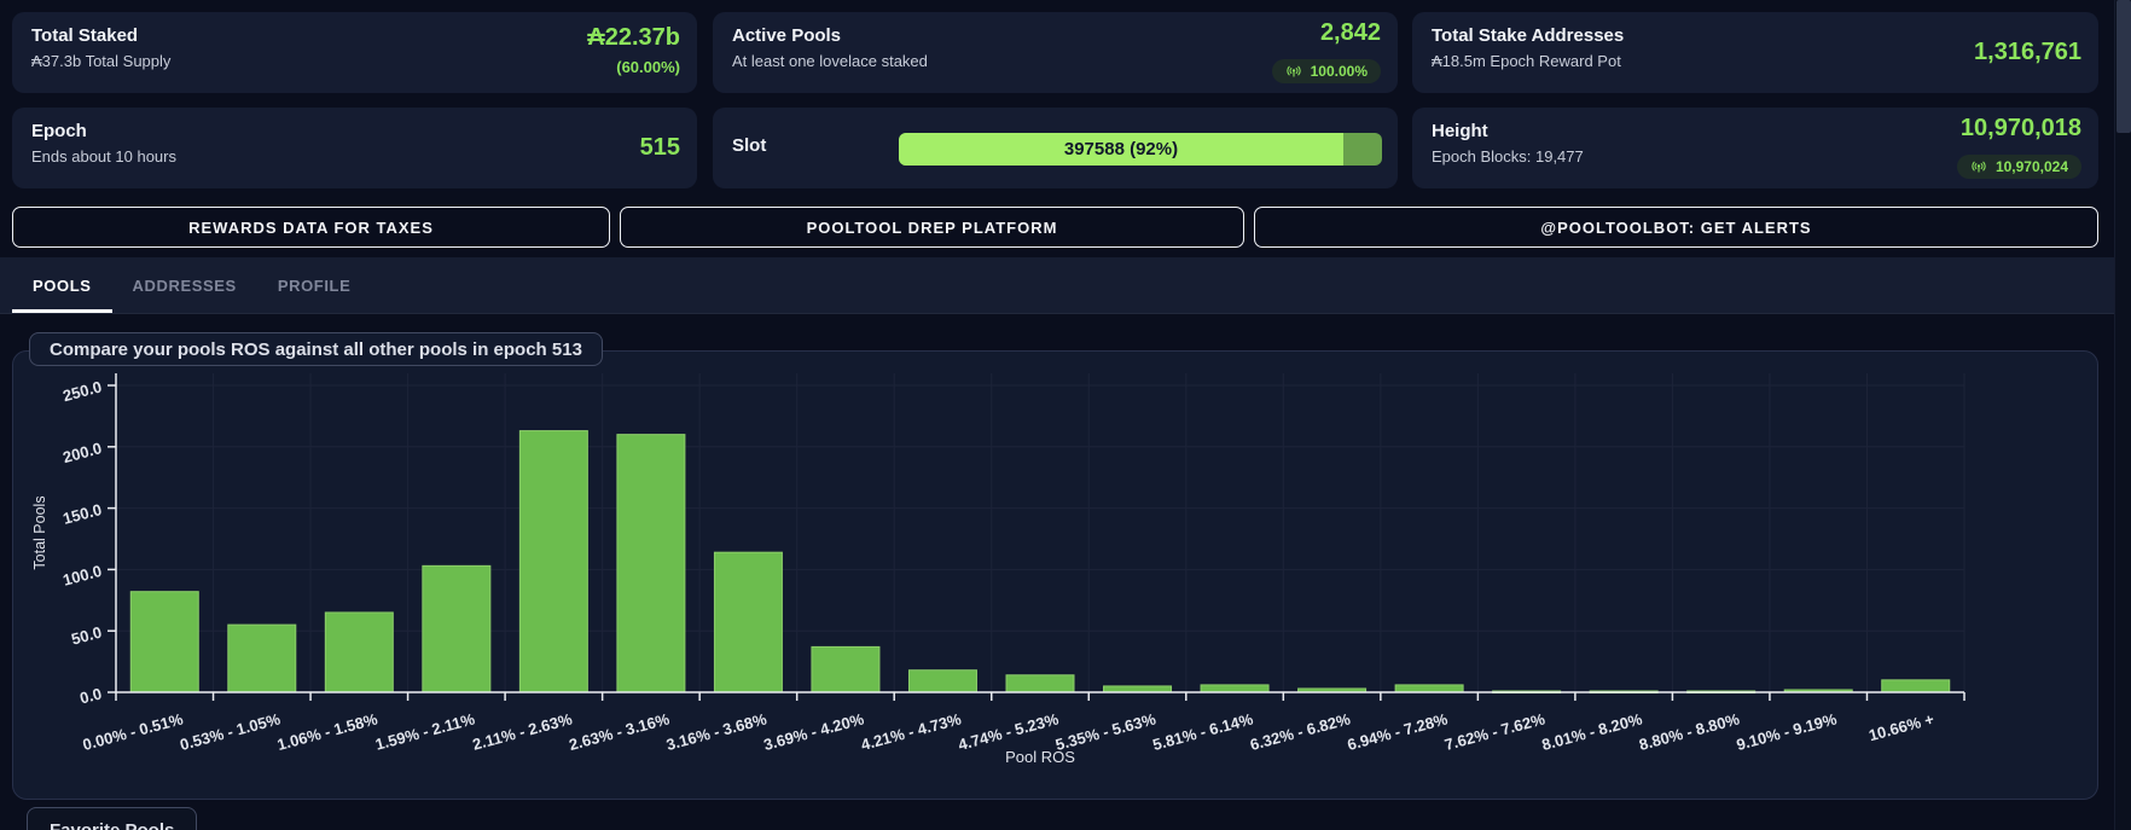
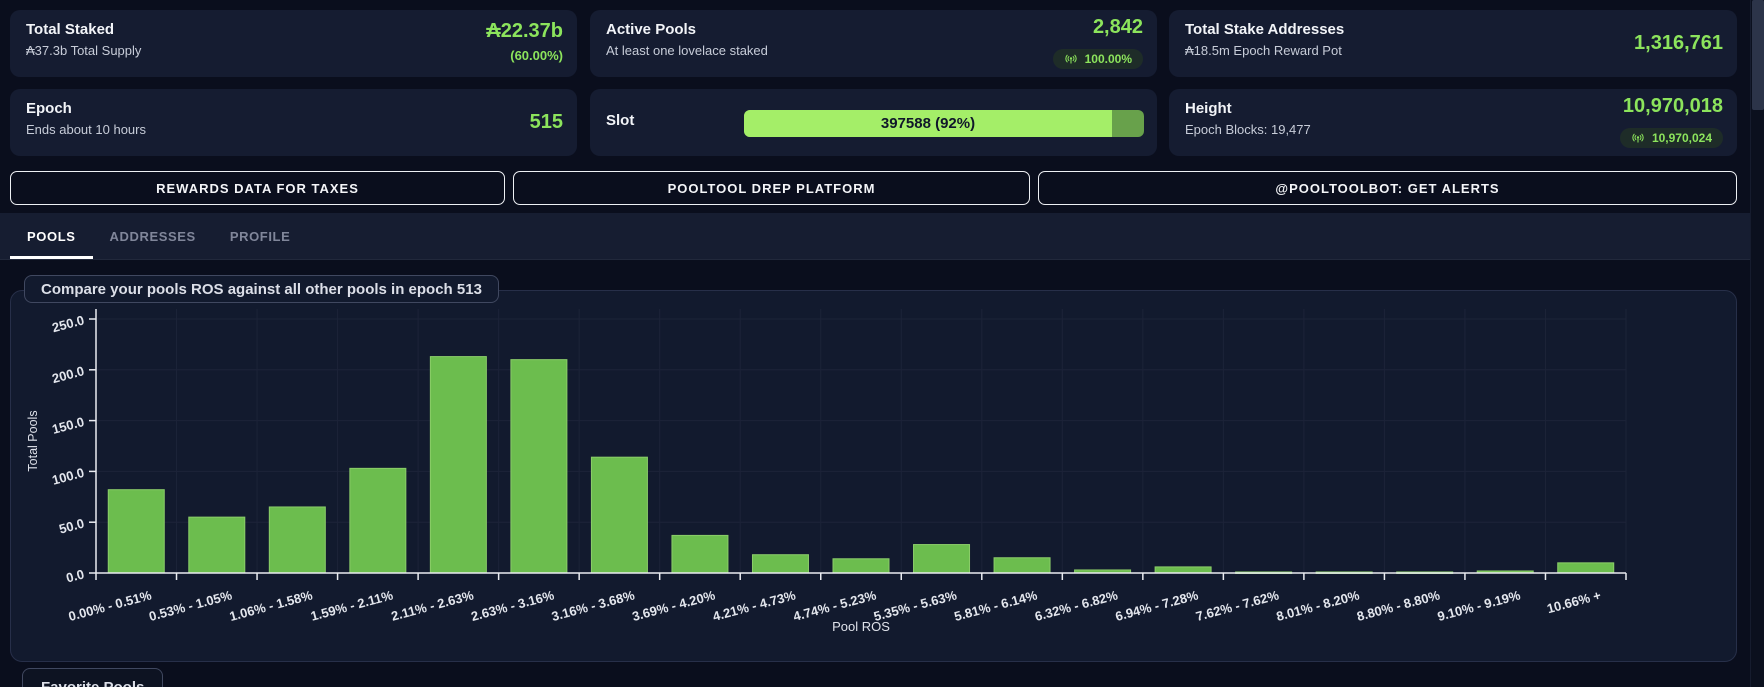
5.35% - 5.63%: 5 -> 28
5.81% - 6.14%: 6 -> 15
